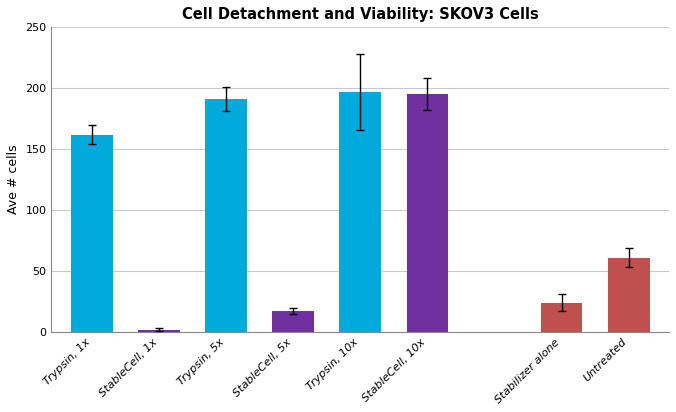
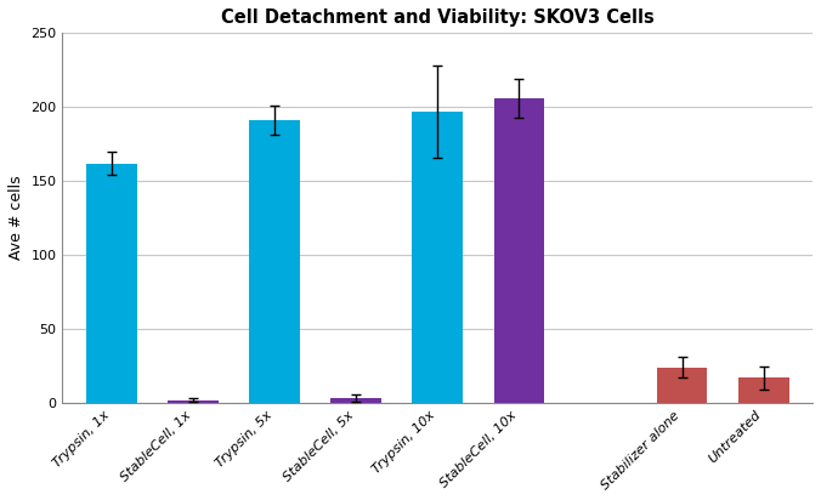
StableCell, 5x: 17 -> 3
StableCell, 10x: 195 -> 206
Untreated: 61 -> 17
